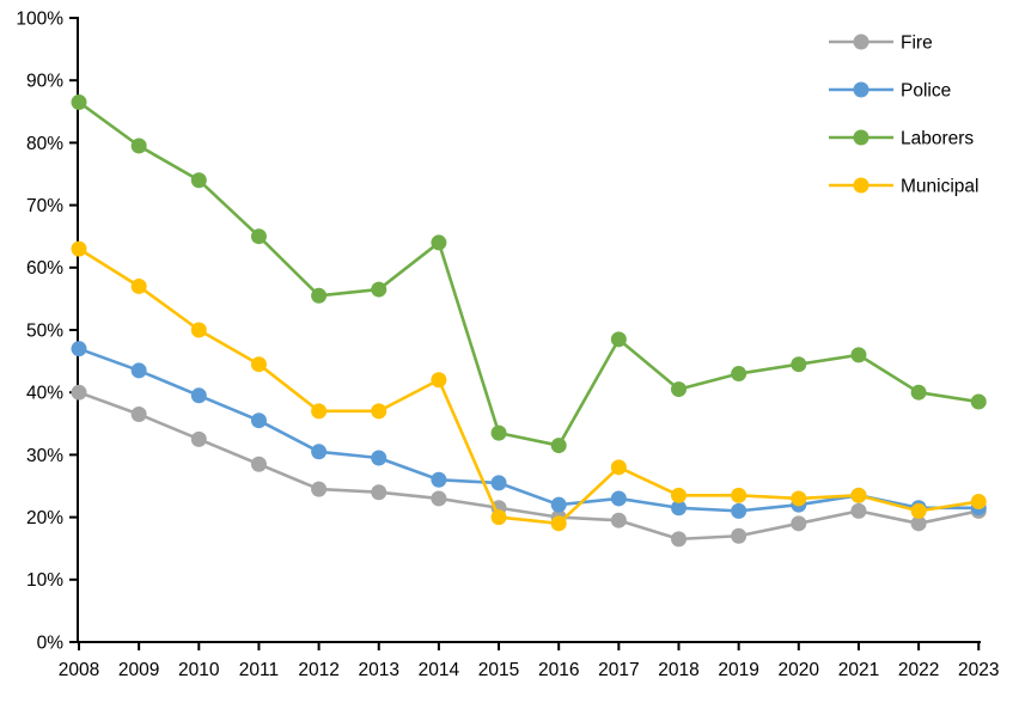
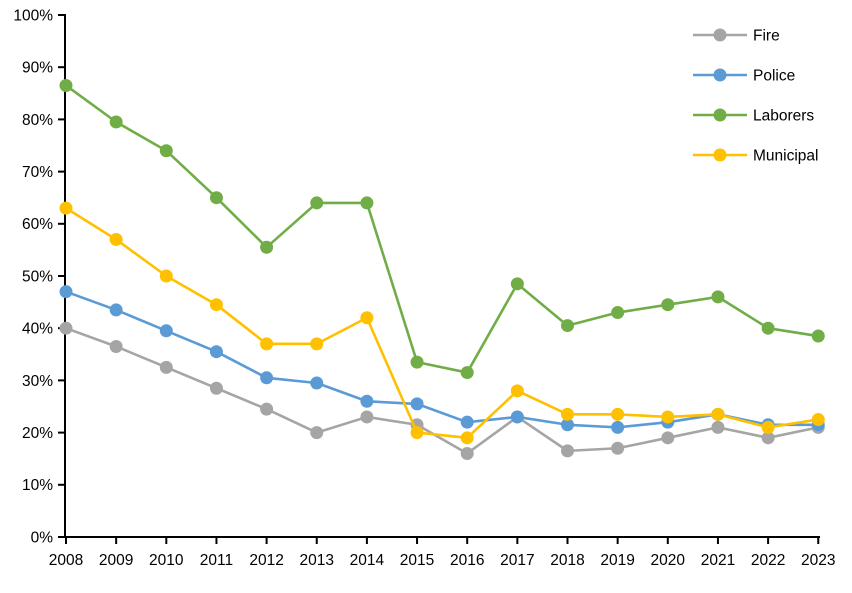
Fire/2013: 24% -> 20%
Laborers/2013: 56% -> 64%
Fire/2016: 20% -> 16%
Fire/2017: 20% -> 23%
